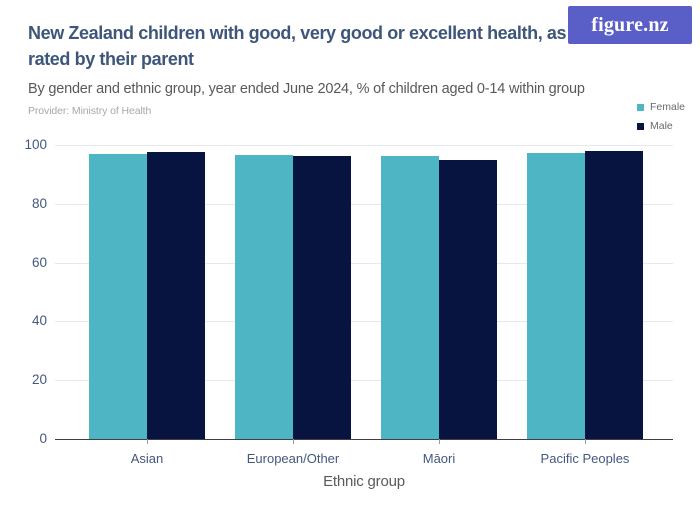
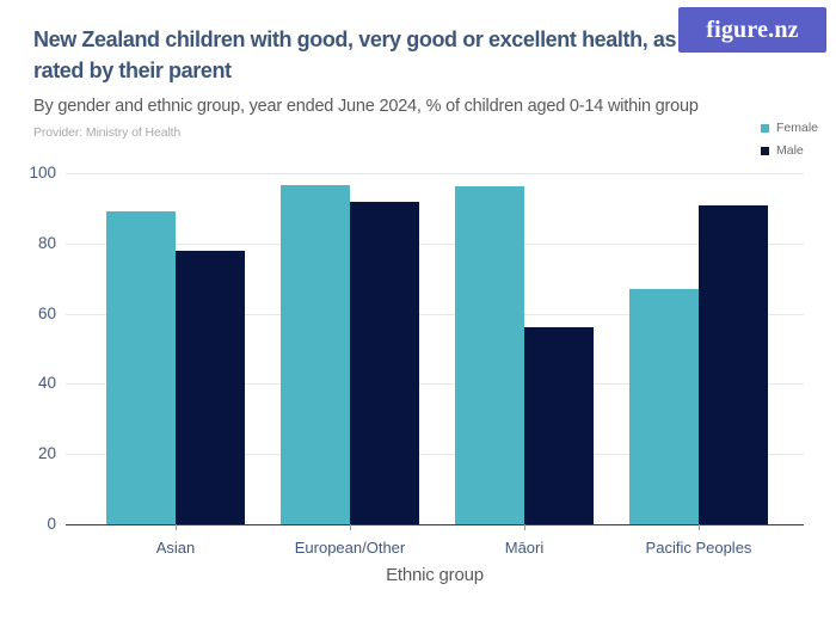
Female/Asian: 97 -> 89
Male/Asian: 98 -> 78
Male/European/Other: 96 -> 92
Male/Māori: 95 -> 56
Female/Pacific Peoples: 97 -> 67
Male/Pacific Peoples: 98 -> 91
